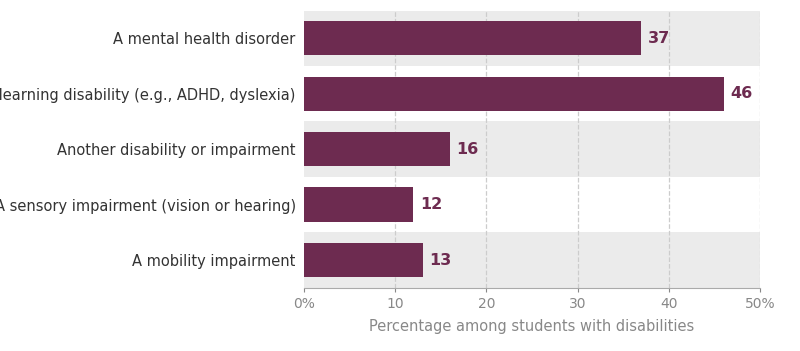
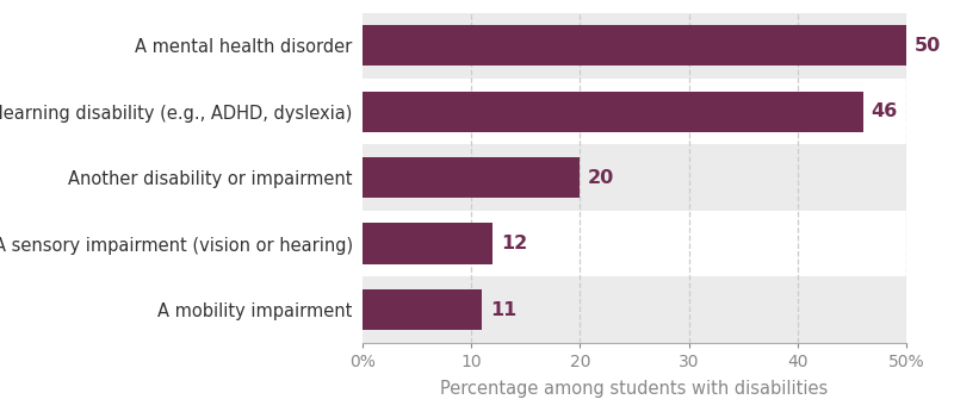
A mental health disorder: 37 -> 50
Another disability or impairment: 16 -> 20
A mobility impairment: 13 -> 11
